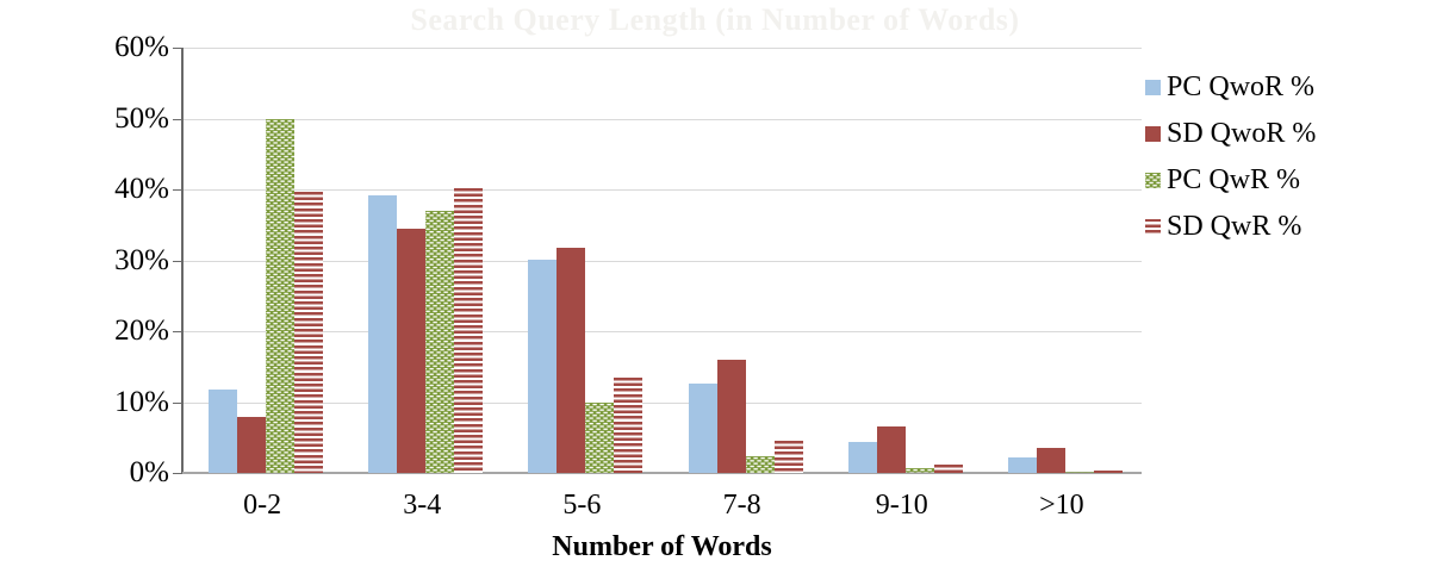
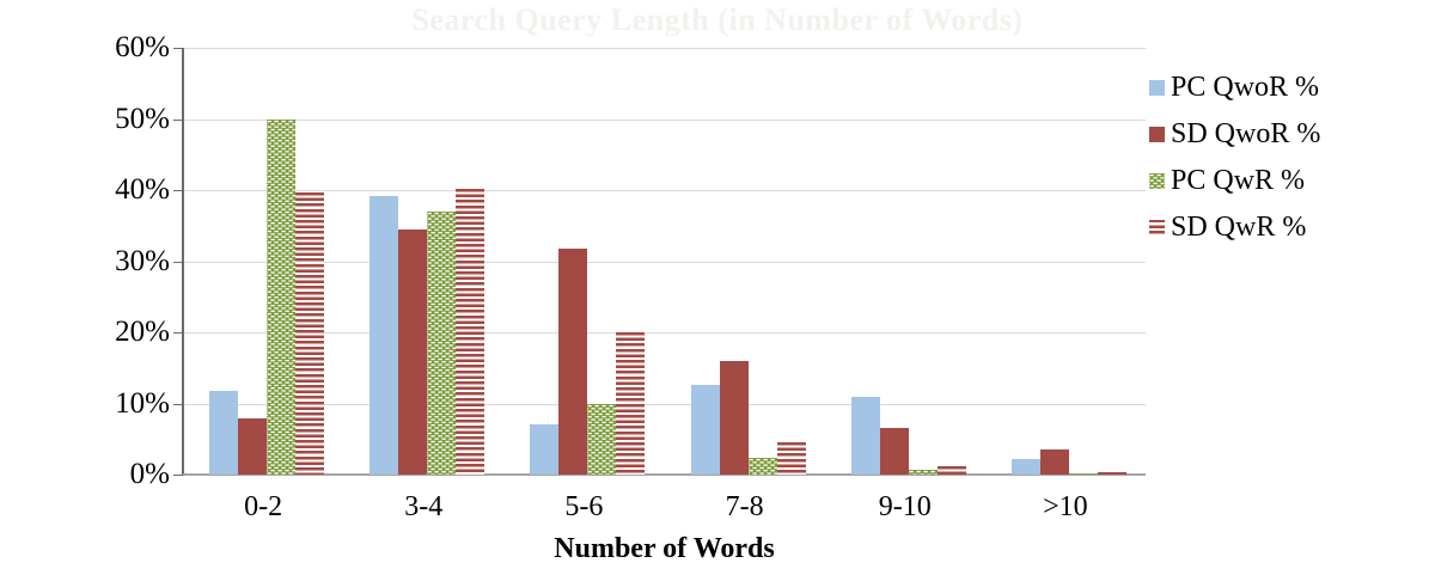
PC QwoR %/5-6: 30% -> 7%
SD QwR %/5-6: 13% -> 20%
PC QwoR %/9-10: 4% -> 11%
